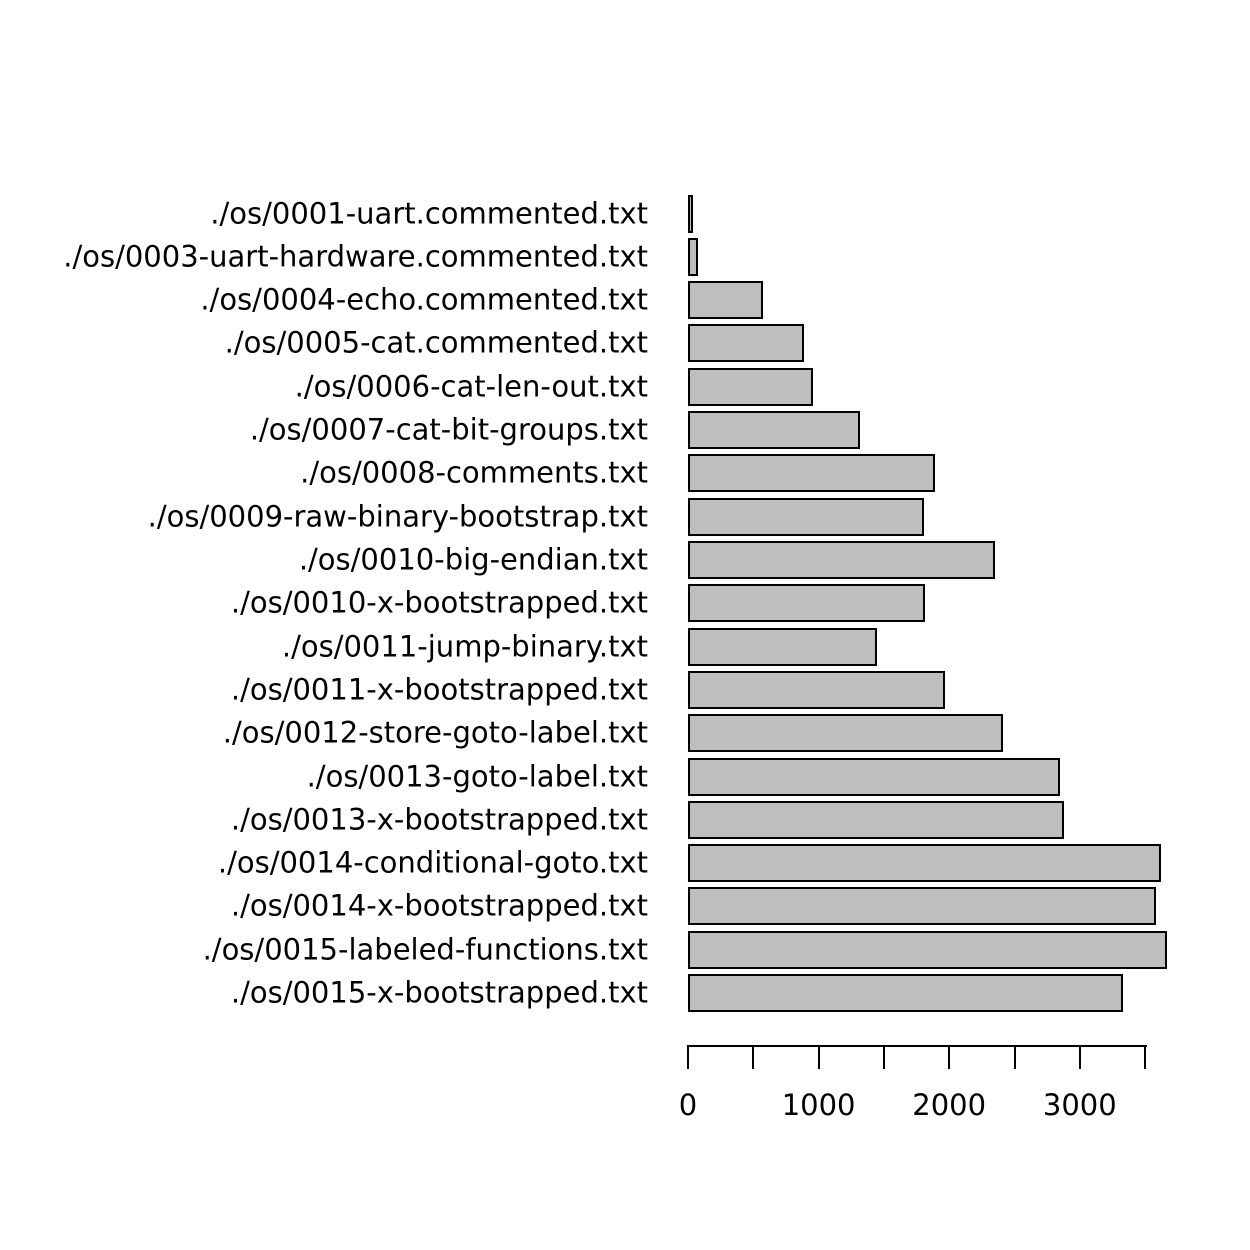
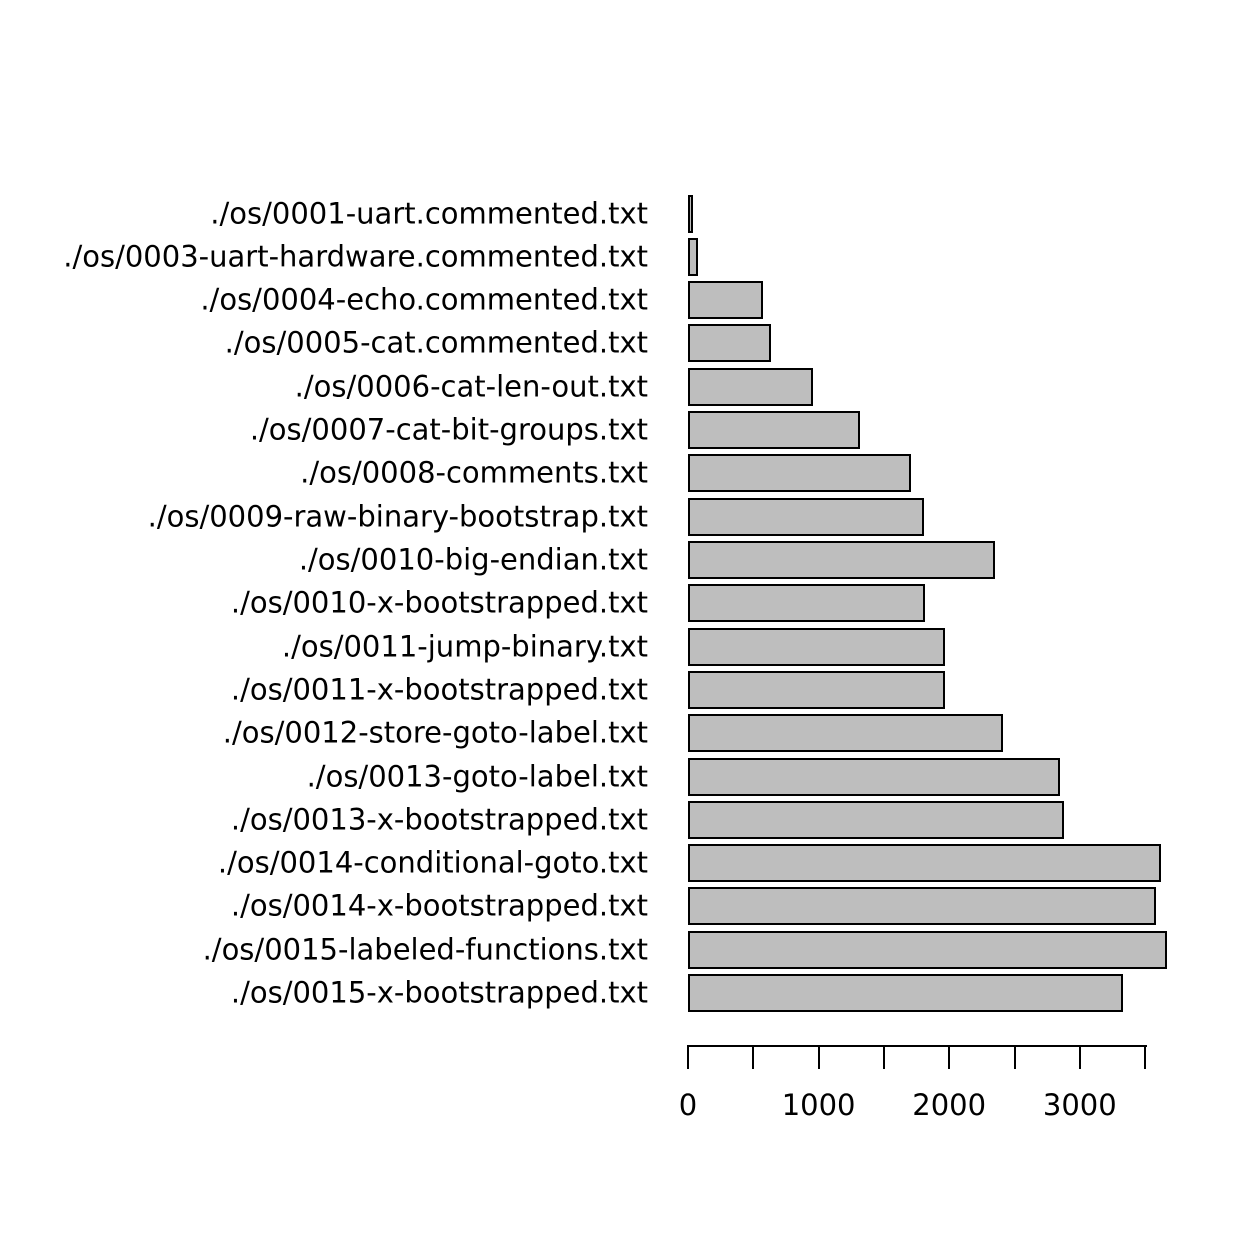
./os/0005-cat.commented.txt: 890 -> 640
./os/0008-comments.txt: 1890 -> 1710
./os/0011-jump-binary.txt: 1450 -> 1970
